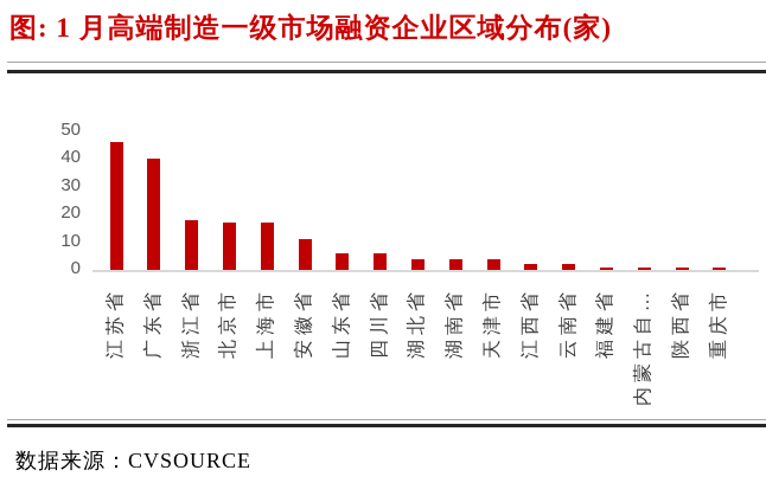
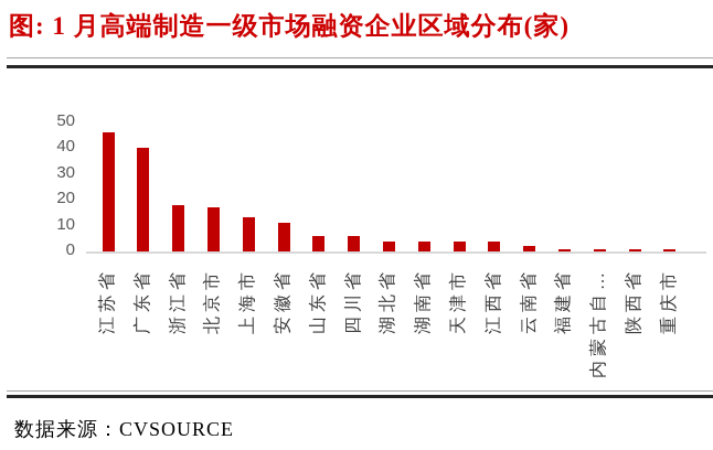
上海市: 17 -> 13
江西省: 2 -> 4
